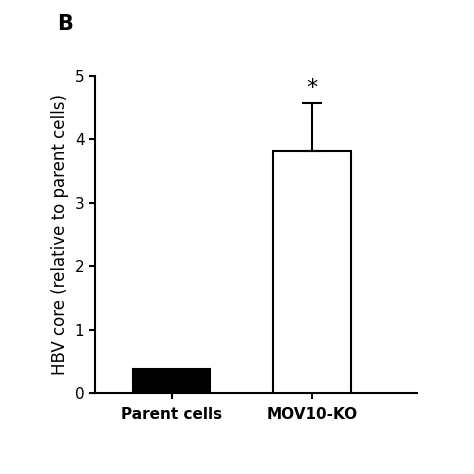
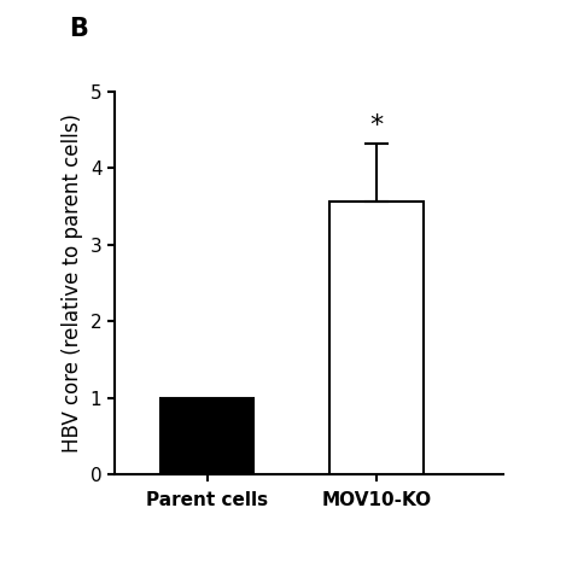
Parent cells: 0.38 -> 1.00
MOV10-KO: 3.82 -> 3.57
